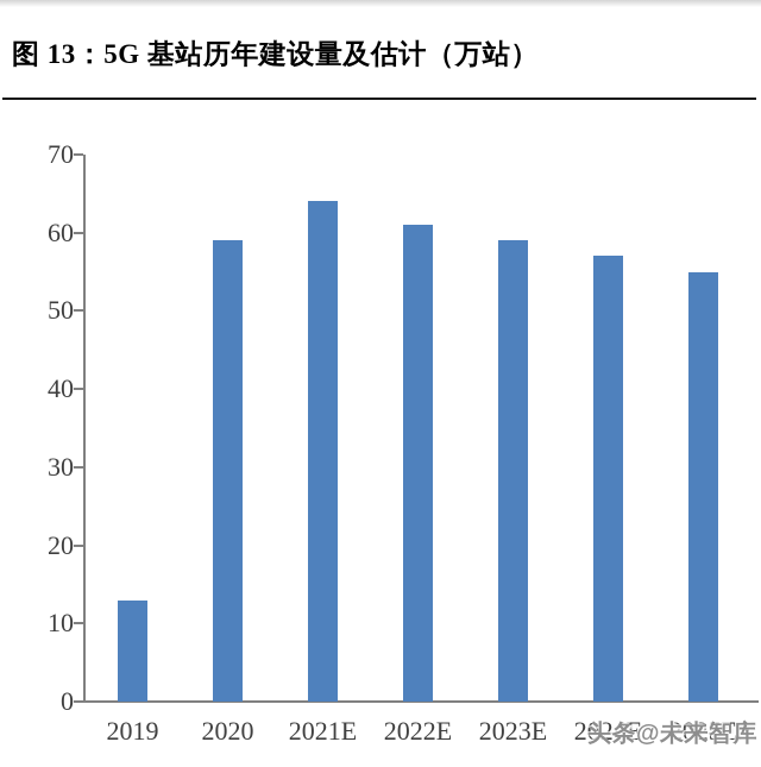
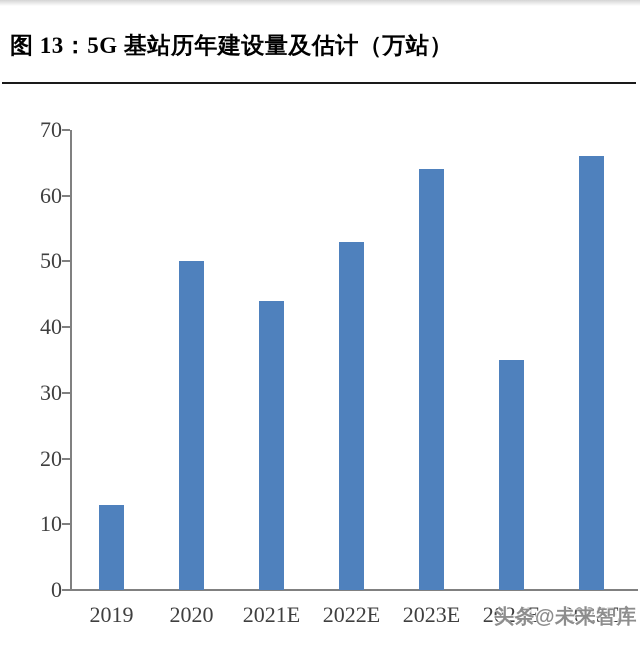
2020: 59 -> 50
2021E: 64 -> 44
2022E: 61 -> 53
2023E: 59 -> 64
2024E: 57 -> 35
2025E: 55 -> 66
